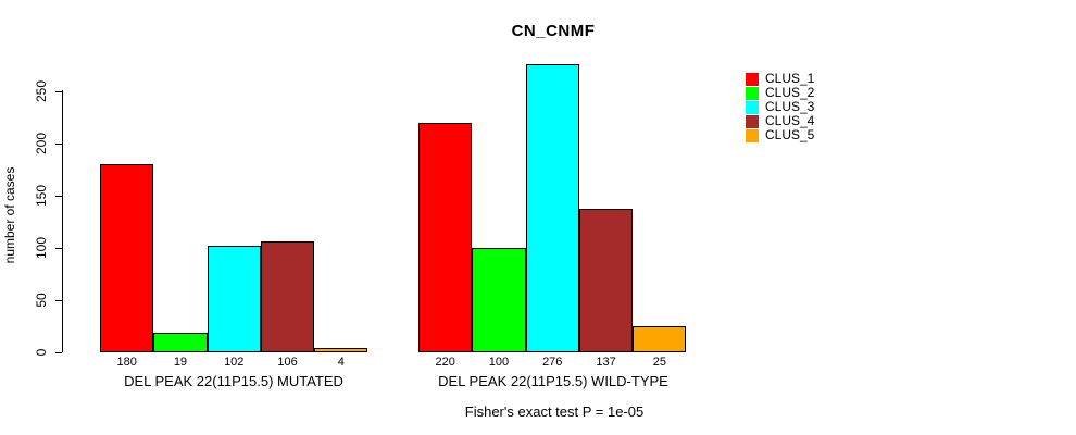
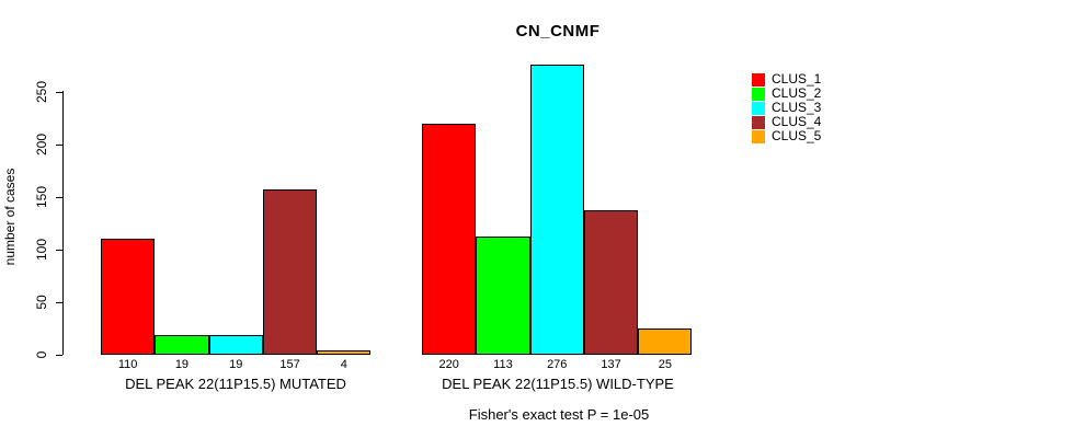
CLUS_1/DEL PEAK 22(11P15.5) MUTATED: 180 -> 110
CLUS_3/DEL PEAK 22(11P15.5) MUTATED: 102 -> 19
CLUS_4/DEL PEAK 22(11P15.5) MUTATED: 106 -> 157
CLUS_2/DEL PEAK 22(11P15.5) WILD-TYPE: 100 -> 113
